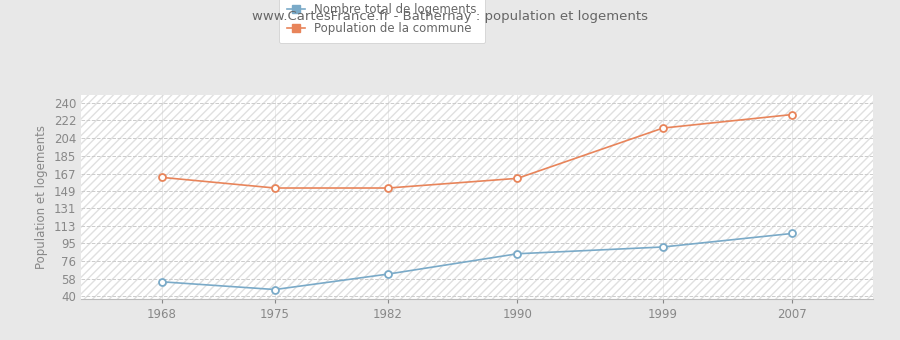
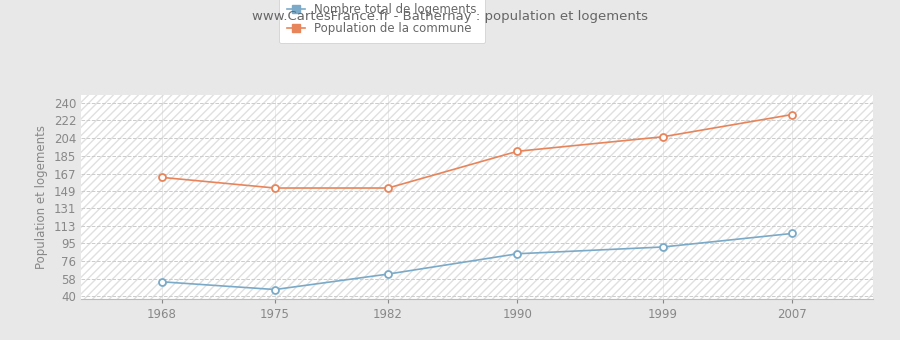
Population de la commune/1990: 162 -> 190
Population de la commune/1999: 214 -> 205
